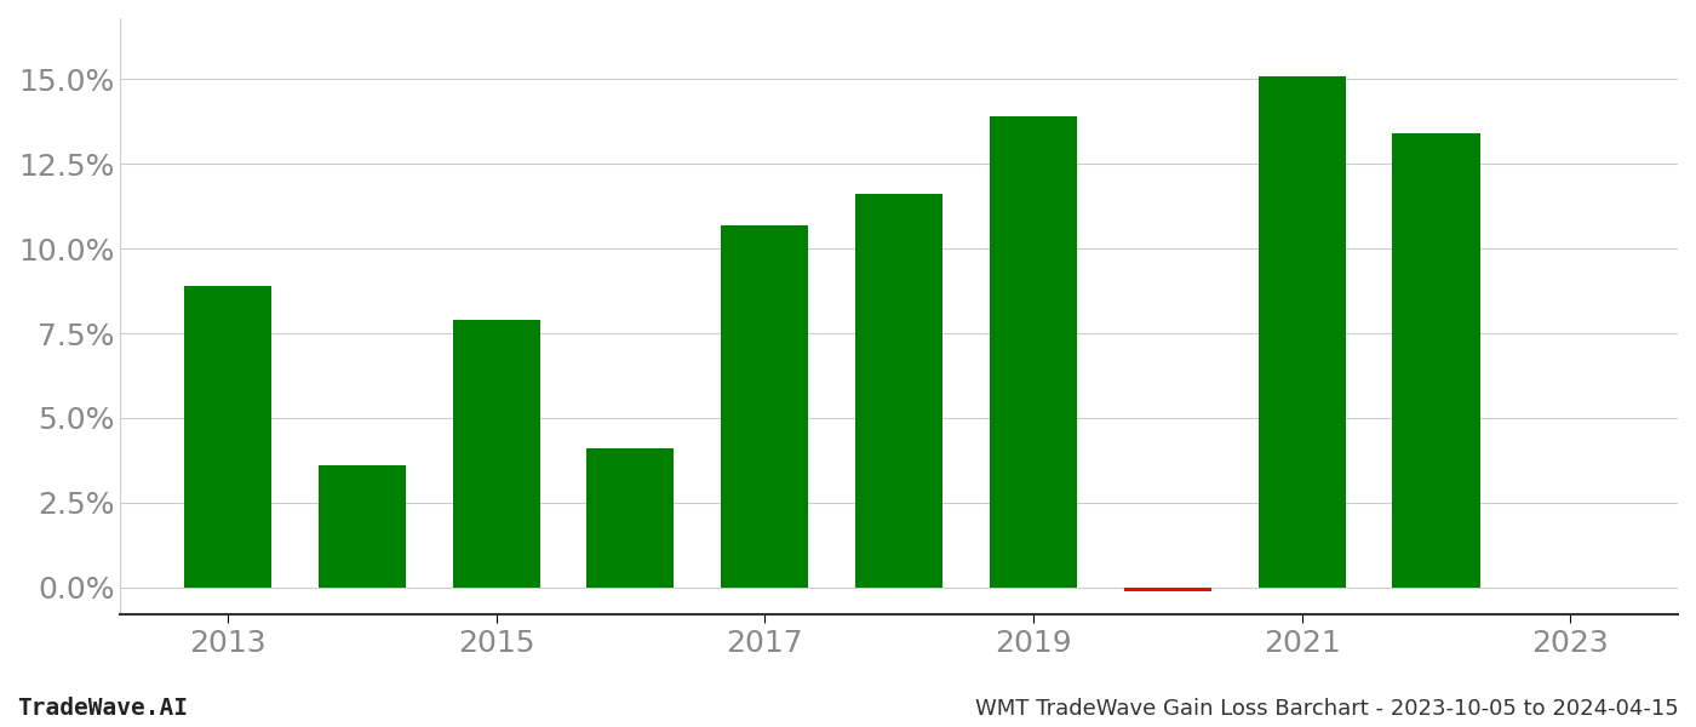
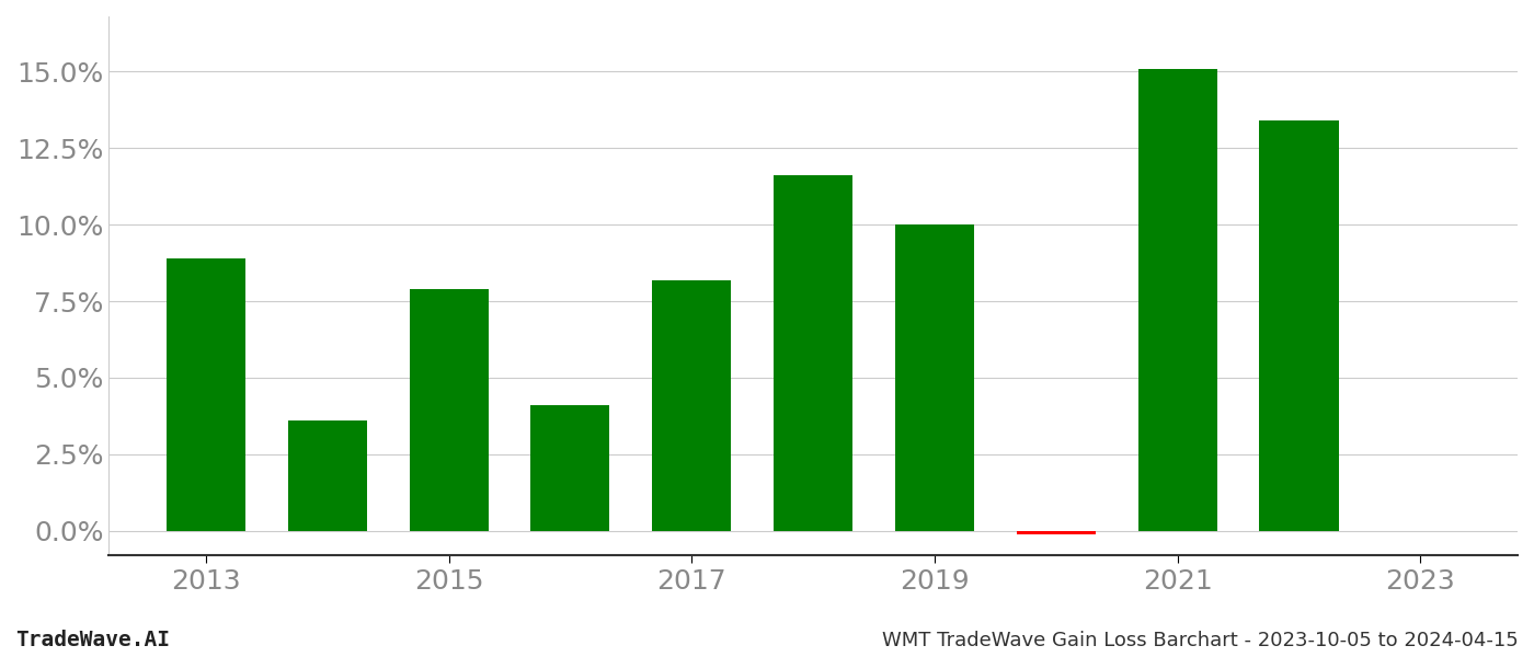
2017: 10.7% -> 8.2%
2019: 13.9% -> 10.0%
